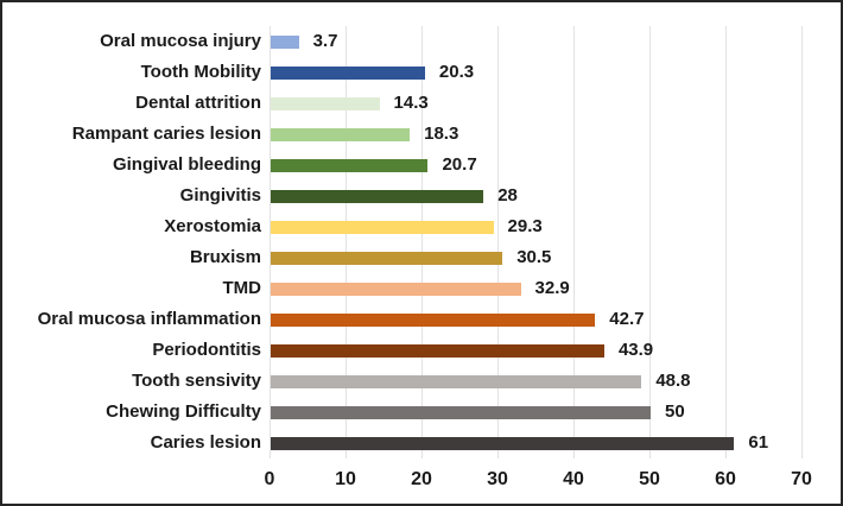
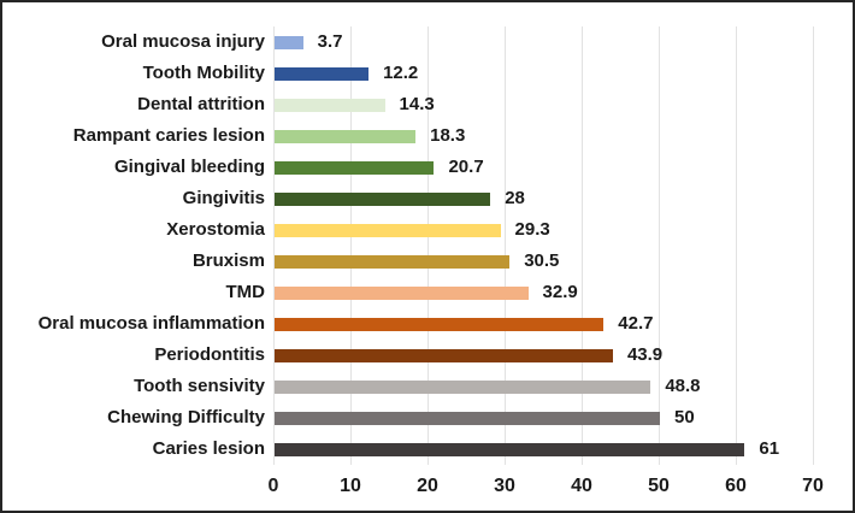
Tooth Mobility: 20.3 -> 12.2
